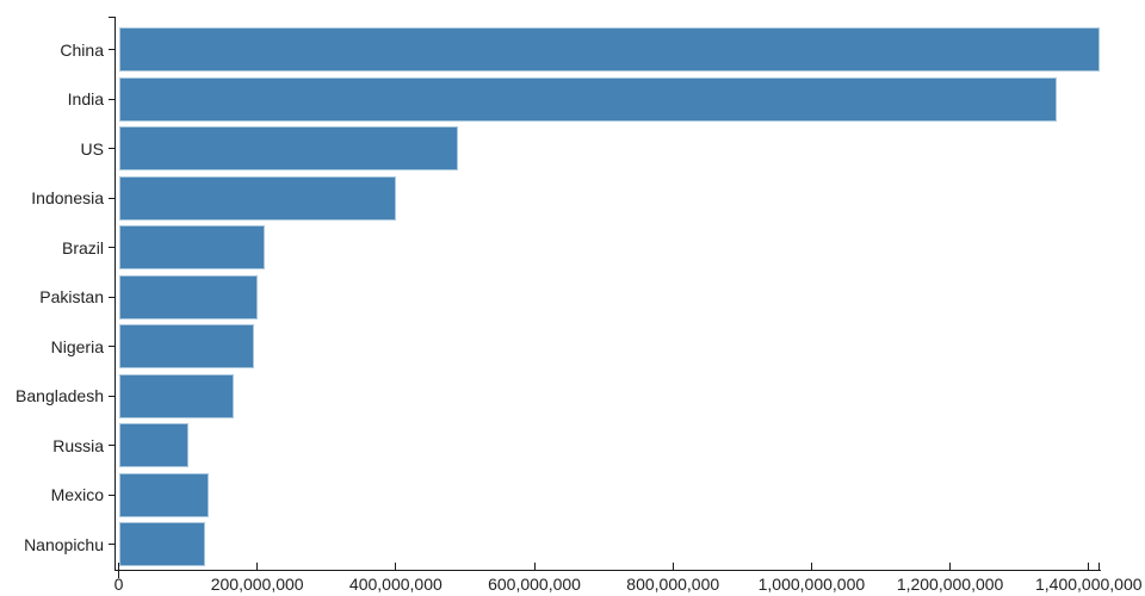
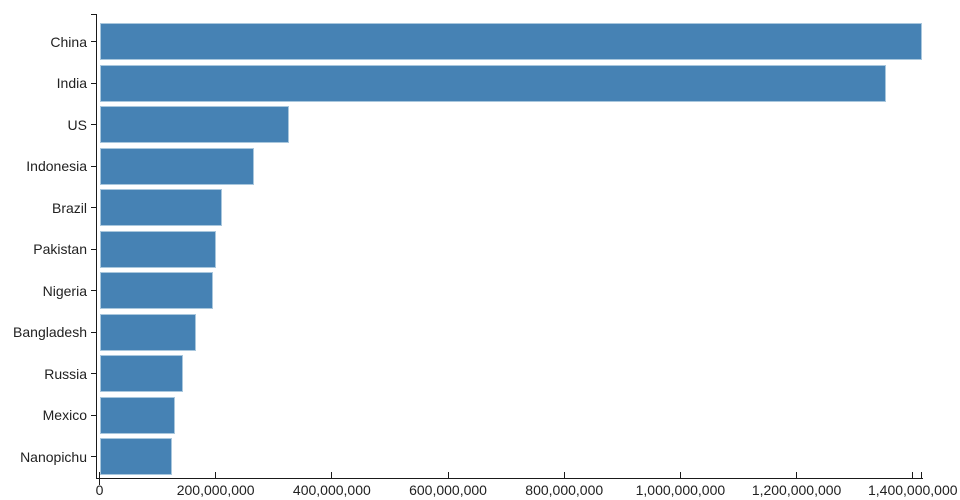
US: 490000000 -> 330000000
Indonesia: 400000000 -> 270000000
Russia: 100000000 -> 140000000
